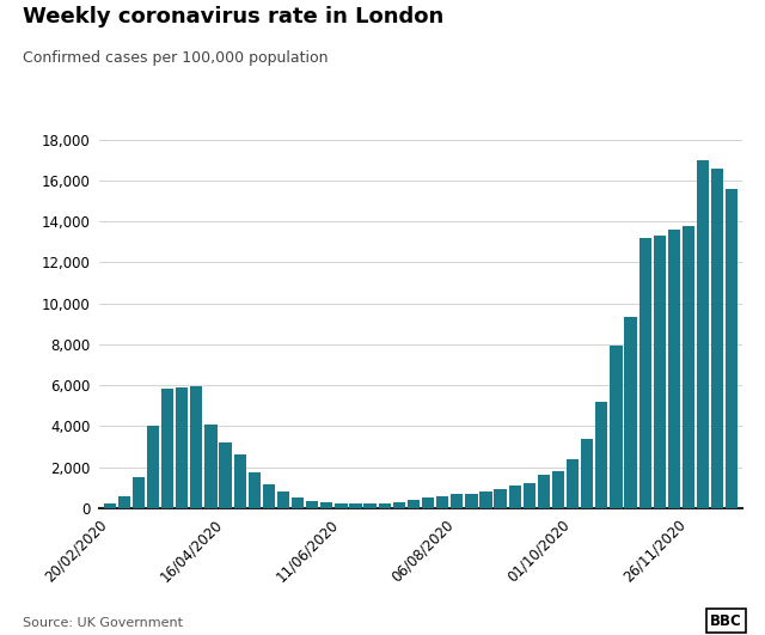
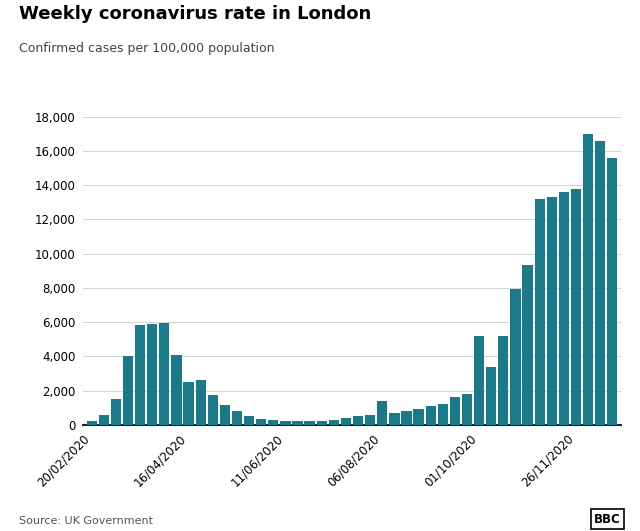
16/04/2020: 3,200 -> 2,500
06/08/2020: 700 -> 1,400
01/10/2020: 2,400 -> 5,200
